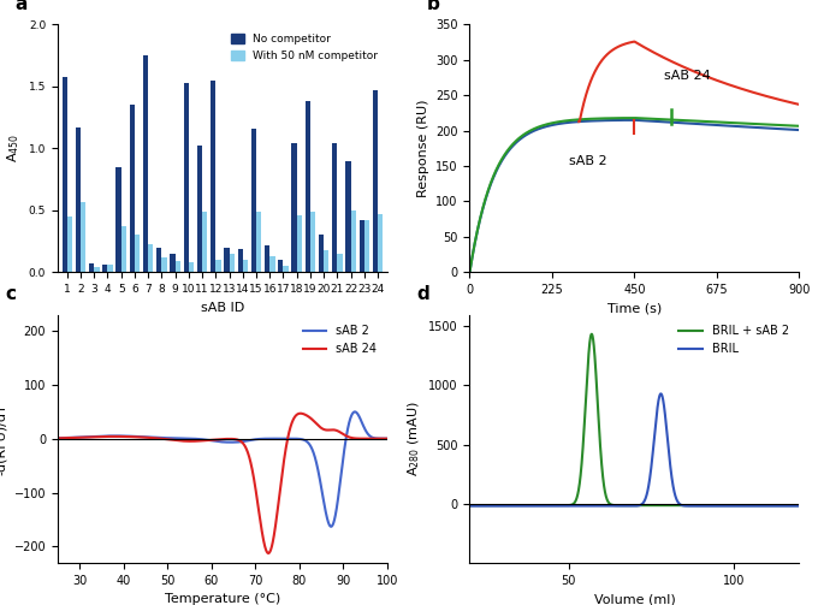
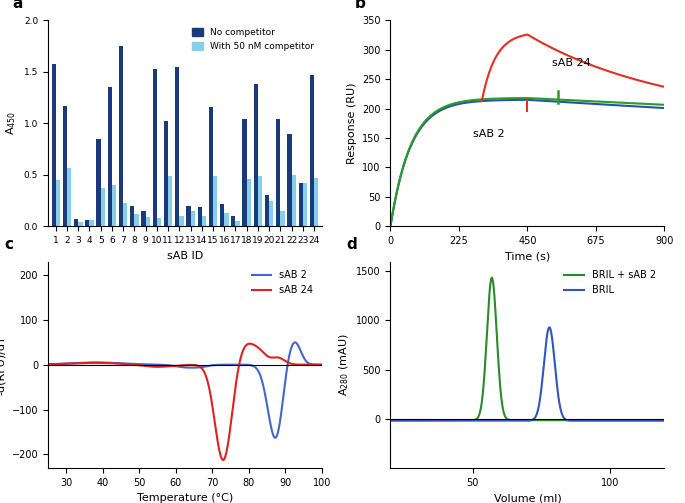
With 50 nM competitor/6: 0.30 -> 0.40
With 50 nM competitor/20: 0.18 -> 0.25
